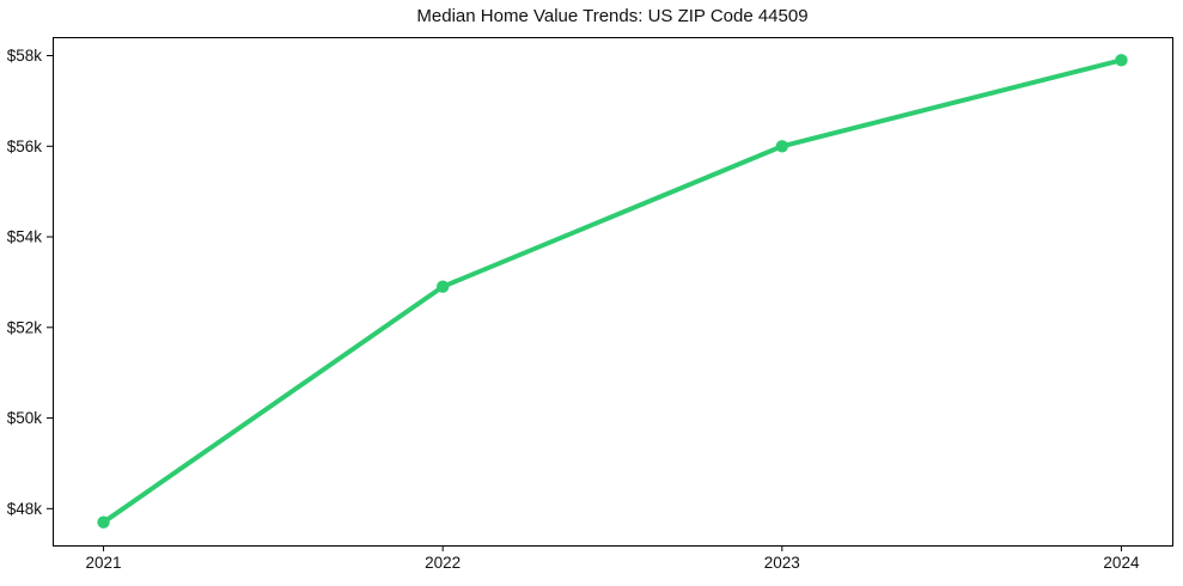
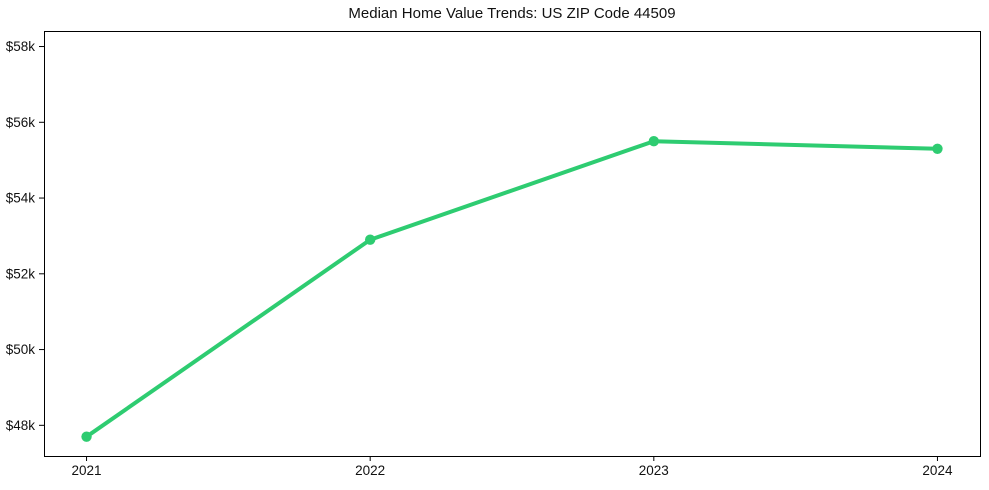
2023: $56.0k -> $55.5k
2024: $57.9k -> $55.3k
